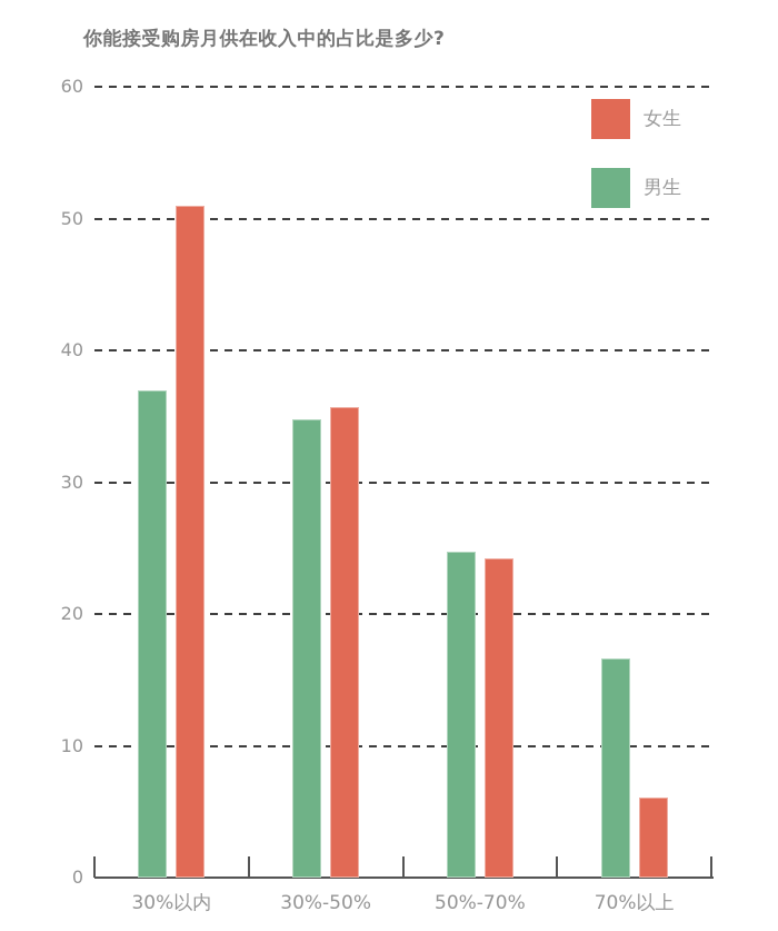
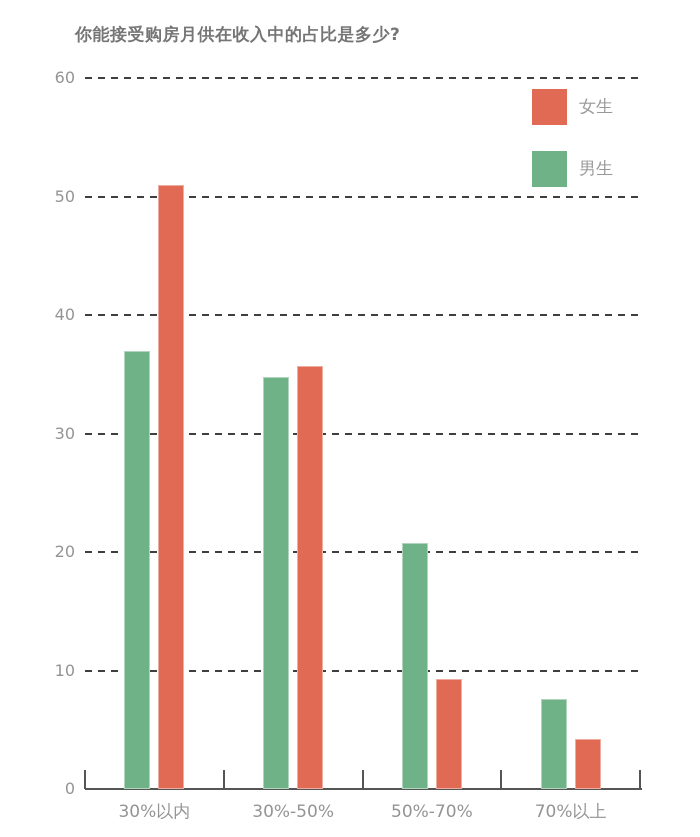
男生/50%-70%: 24.7 -> 20.8
女生/50%-70%: 24.2 -> 9.3
男生/70%以上: 16.6 -> 7.6
女生/70%以上: 6.1 -> 4.2
